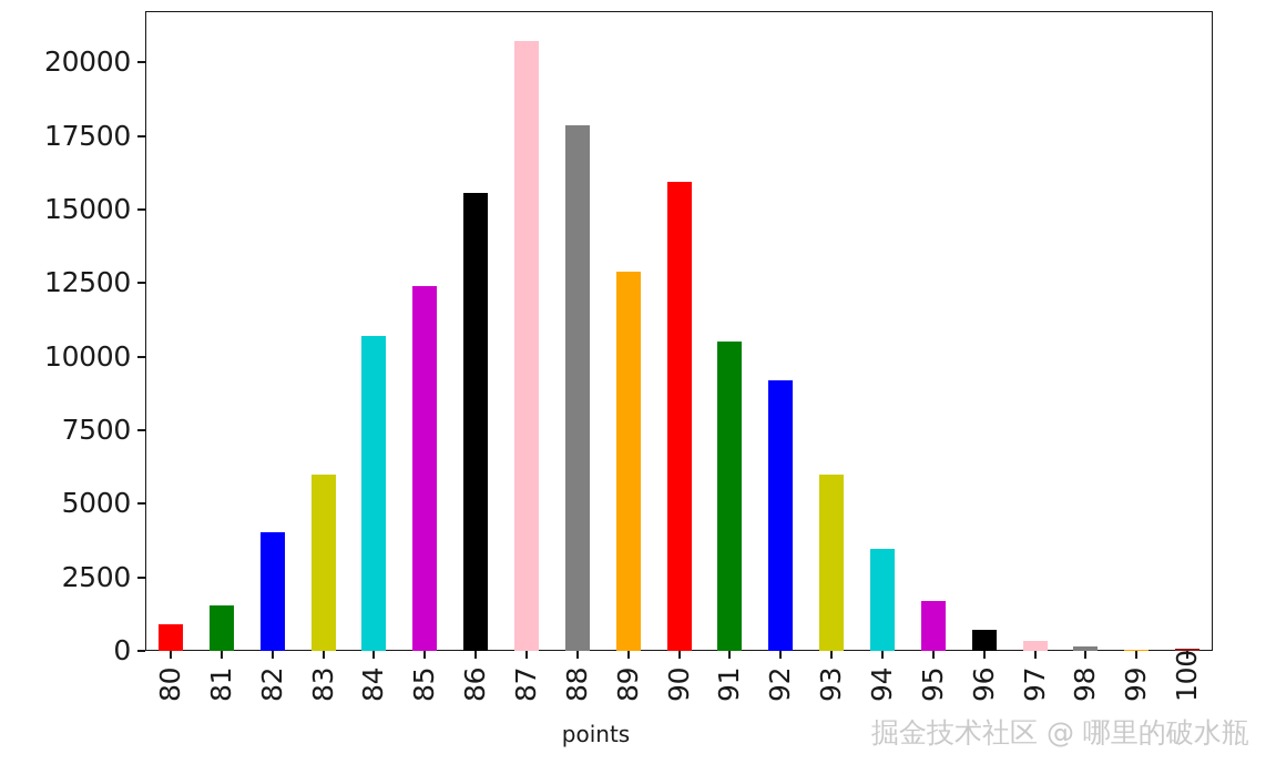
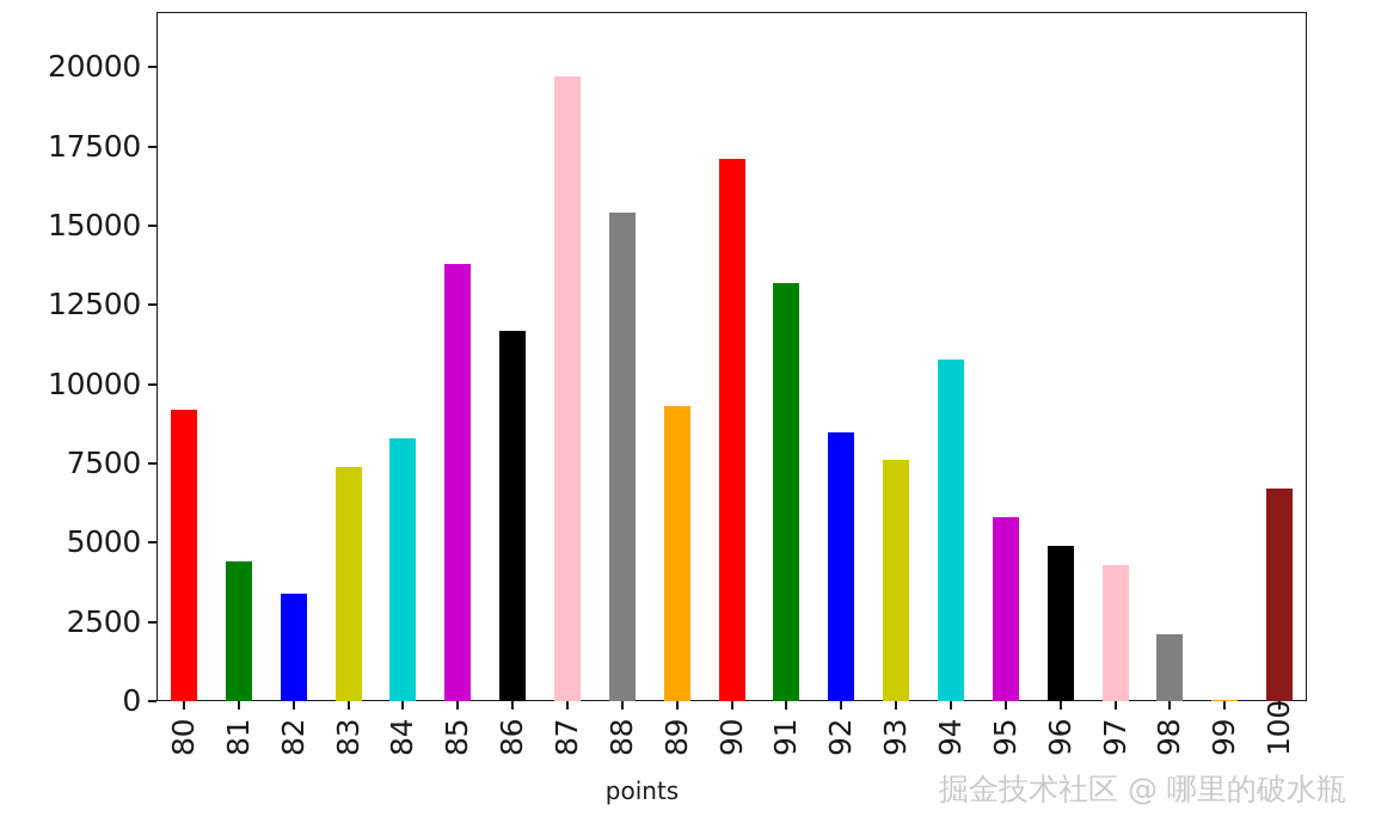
80: 900 -> 9200
81: 1600 -> 4400
82: 4000 -> 3400
83: 6000 -> 7400
84: 10700 -> 8300
85: 12400 -> 13800
86: 15600 -> 11700
87: 20800 -> 19700
88: 17800 -> 15400
89: 12900 -> 9300
90: 16000 -> 17100
91: 10500 -> 13200
92: 9200 -> 8500
93: 6000 -> 7600
94: 3400 -> 10800
95: 1700 -> 5800
96: 700 -> 4900
97: 400 -> 4300
98: 200 -> 2100
100: 100 -> 6700
